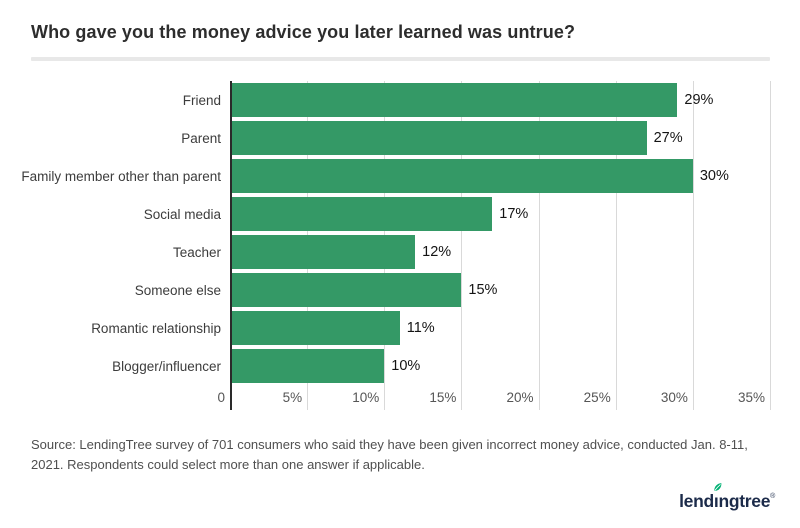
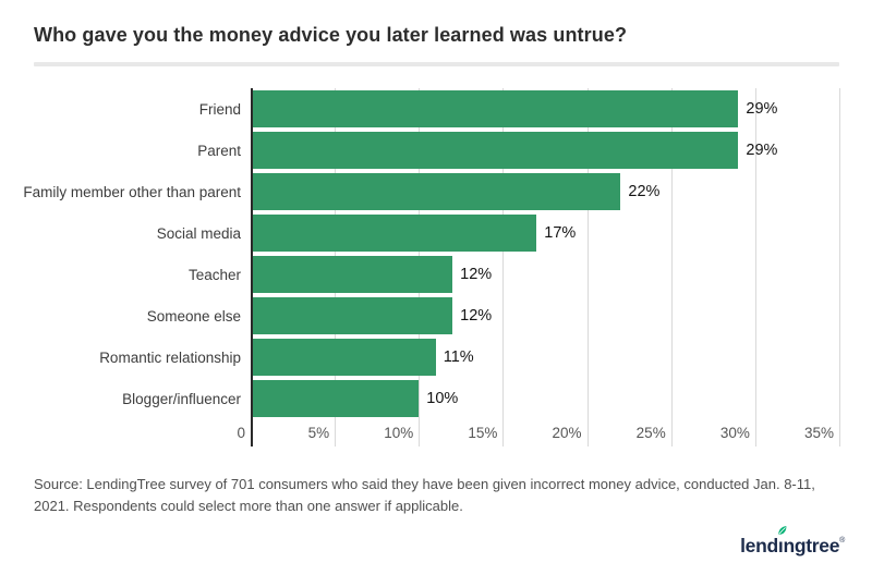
Parent: 27% -> 29%
Family member other than parent: 30% -> 22%
Someone else: 15% -> 12%
